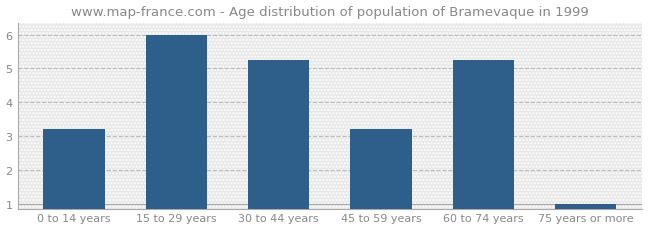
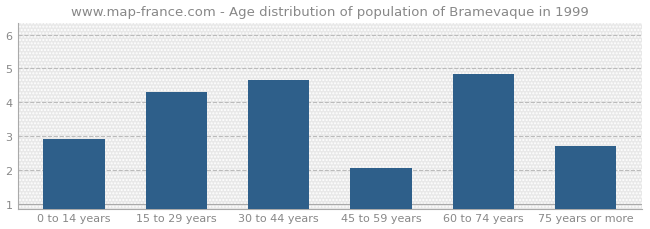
0 to 14 years: 3.20 -> 2.90
15 to 29 years: 6.00 -> 4.30
30 to 44 years: 5.25 -> 4.65
45 to 59 years: 3.20 -> 2.05
60 to 74 years: 5.25 -> 4.85
75 years or more: 1.00 -> 2.70
